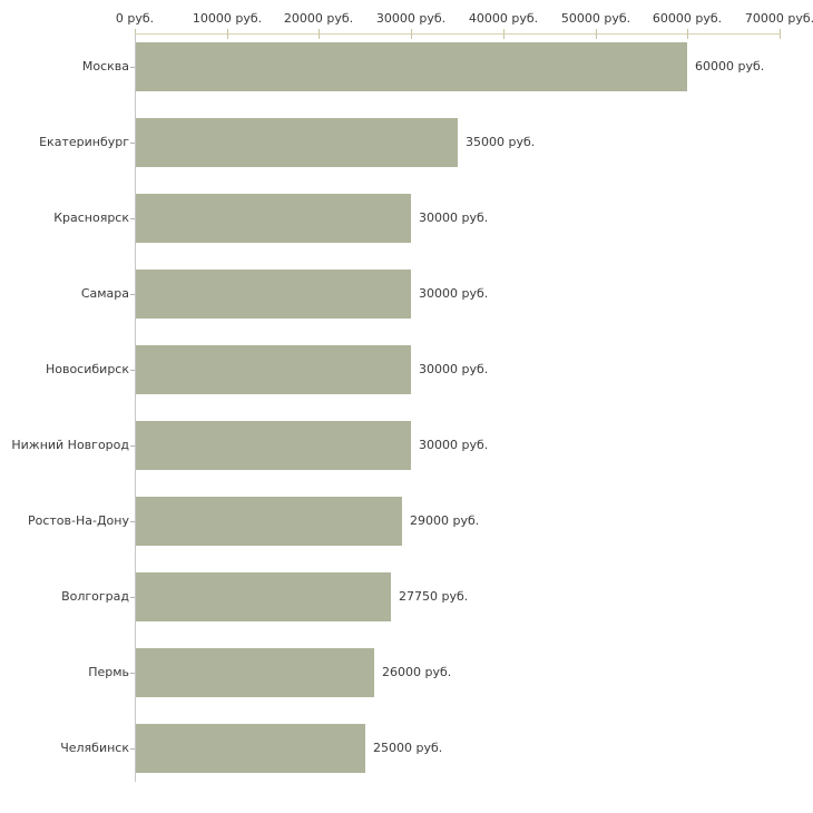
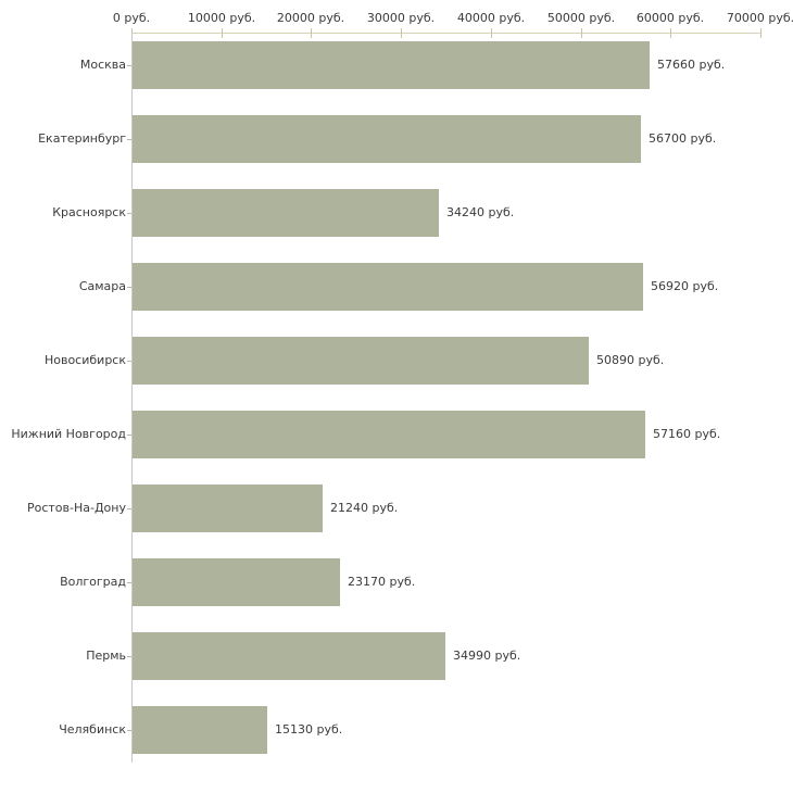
Москва: 60000 -> 57660
Екатеринбург: 35000 -> 56700
Красноярск: 30000 -> 34240
Самара: 30000 -> 56920
Новосибирск: 30000 -> 50890
Нижний Новгород: 30000 -> 57160
Ростов-На-Дону: 29000 -> 21240
Волгоград: 27750 -> 23170
Пермь: 26000 -> 34990
Челябинск: 25000 -> 15130
